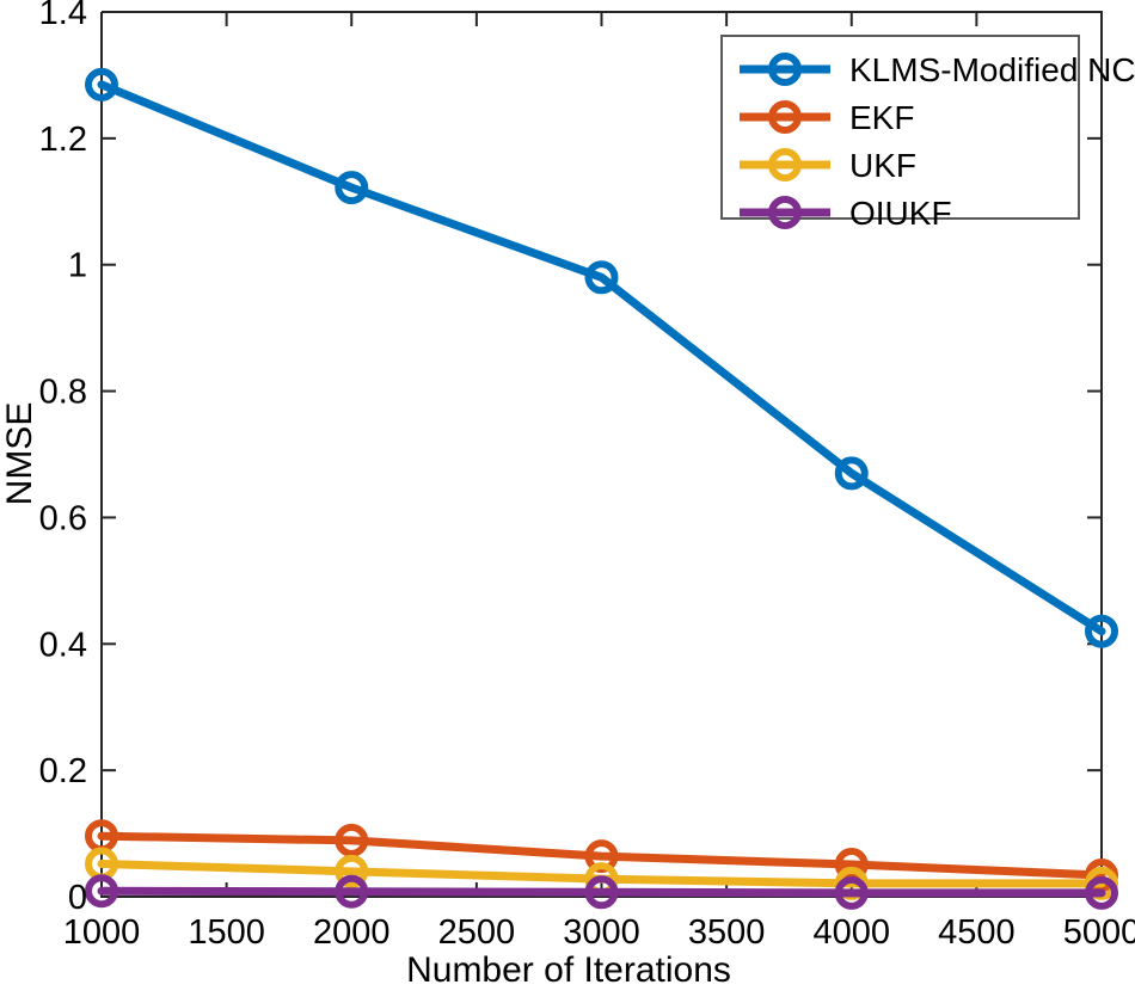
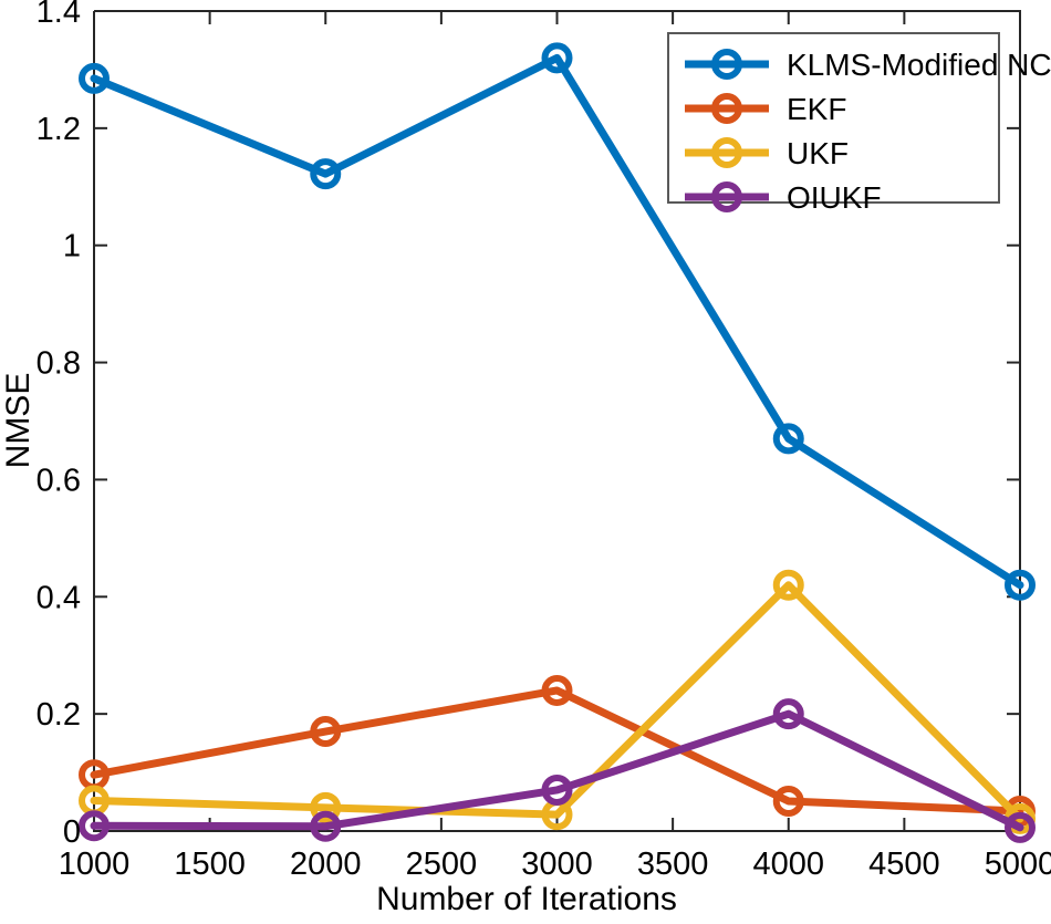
EKF/2000: 0.09 -> 0.17
KLMS-Modified NC/3000: 0.98 -> 1.32
EKF/3000: 0.06 -> 0.24
OIUKF/3000: 0.01 -> 0.07
UKF/4000: 0.02 -> 0.42
OIUKF/4000: 0.01 -> 0.20
